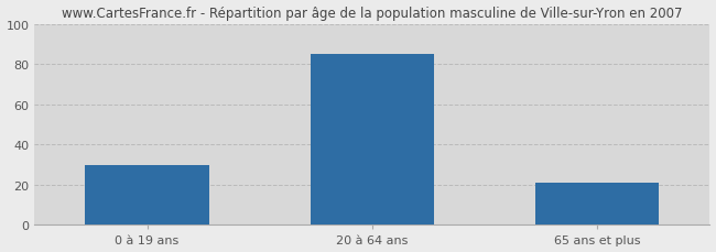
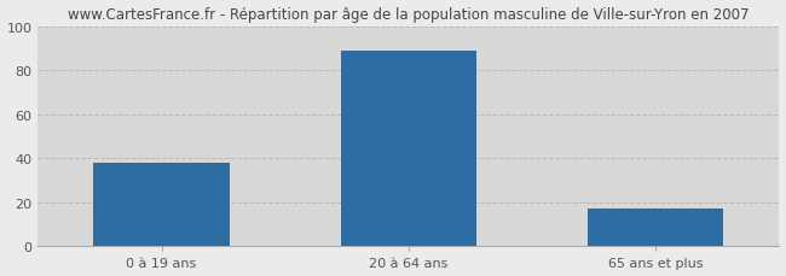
0 à 19 ans: 30 -> 38
20 à 64 ans: 85 -> 89
65 ans et plus: 21 -> 17
